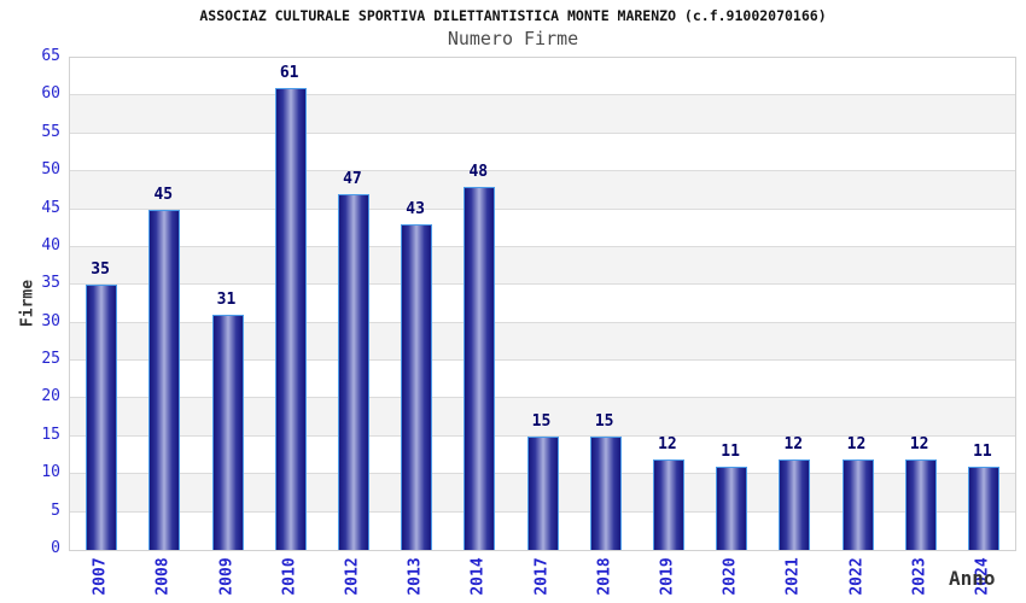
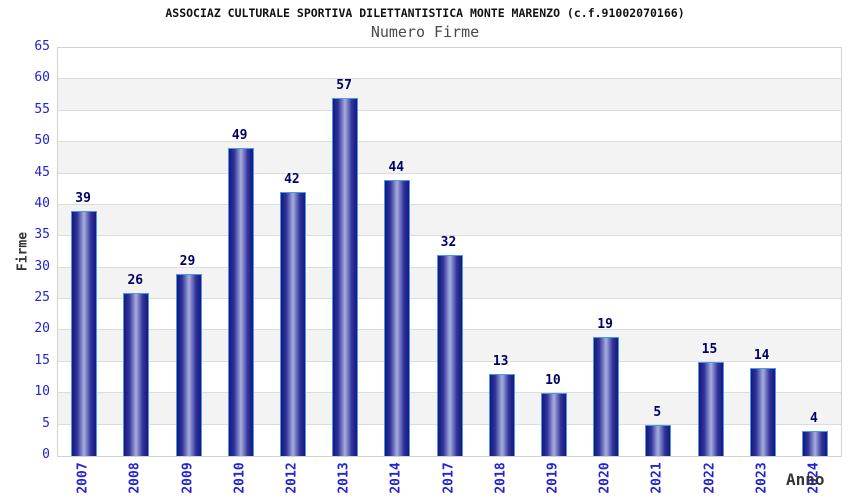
2007: 35 -> 39
2008: 45 -> 26
2009: 31 -> 29
2010: 61 -> 49
2012: 47 -> 42
2013: 43 -> 57
2014: 48 -> 44
2017: 15 -> 32
2018: 15 -> 13
2019: 12 -> 10
2020: 11 -> 19
2021: 12 -> 5
2022: 12 -> 15
2023: 12 -> 14
2024: 11 -> 4
